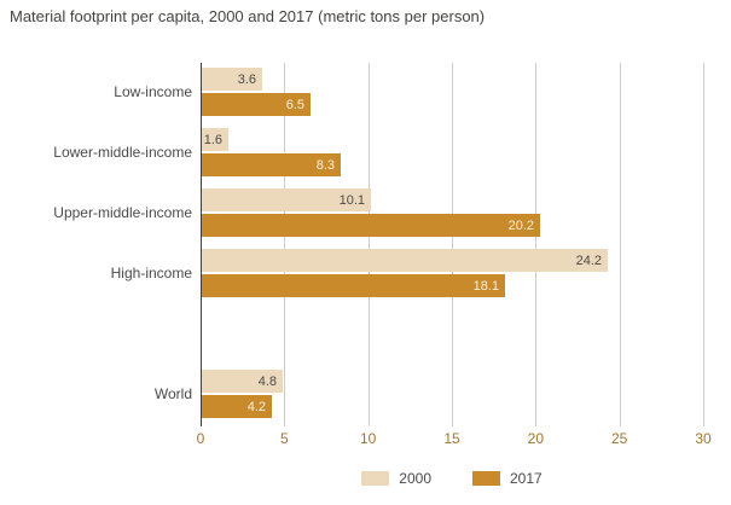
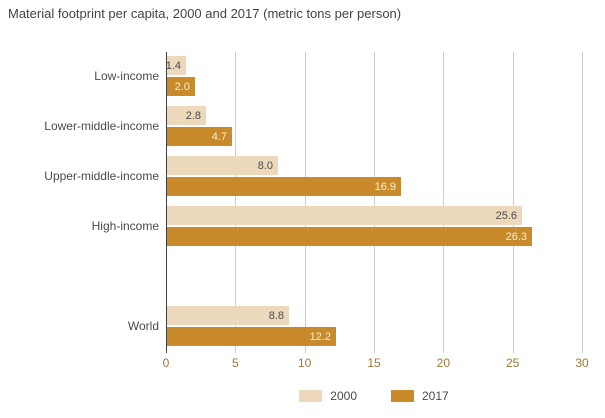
2000/Low-income: 3.6 -> 1.4
2017/Low-income: 6.5 -> 2.0
2000/Lower-middle-income: 1.6 -> 2.8
2017/Lower-middle-income: 8.3 -> 4.7
2000/Upper-middle-income: 10.1 -> 8.0
2017/Upper-middle-income: 20.2 -> 16.9
2000/High-income: 24.2 -> 25.6
2017/High-income: 18.1 -> 26.3
2000/World: 4.8 -> 8.8
2017/World: 4.2 -> 12.2
